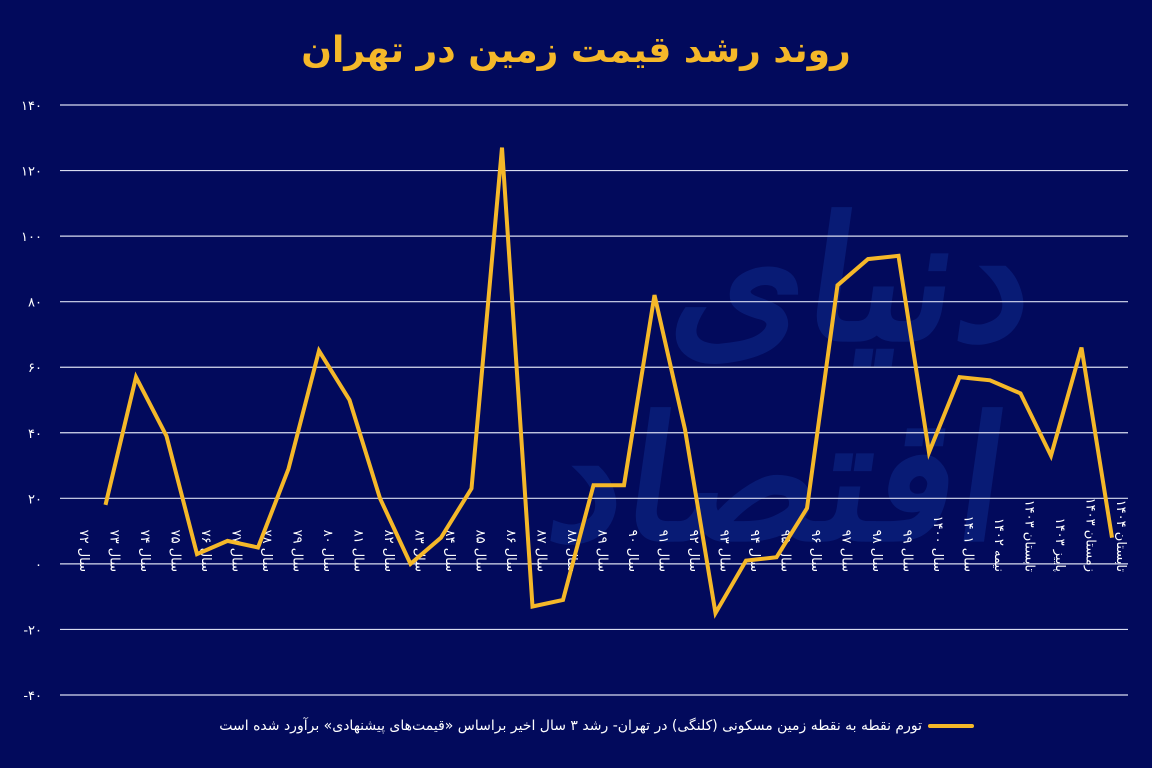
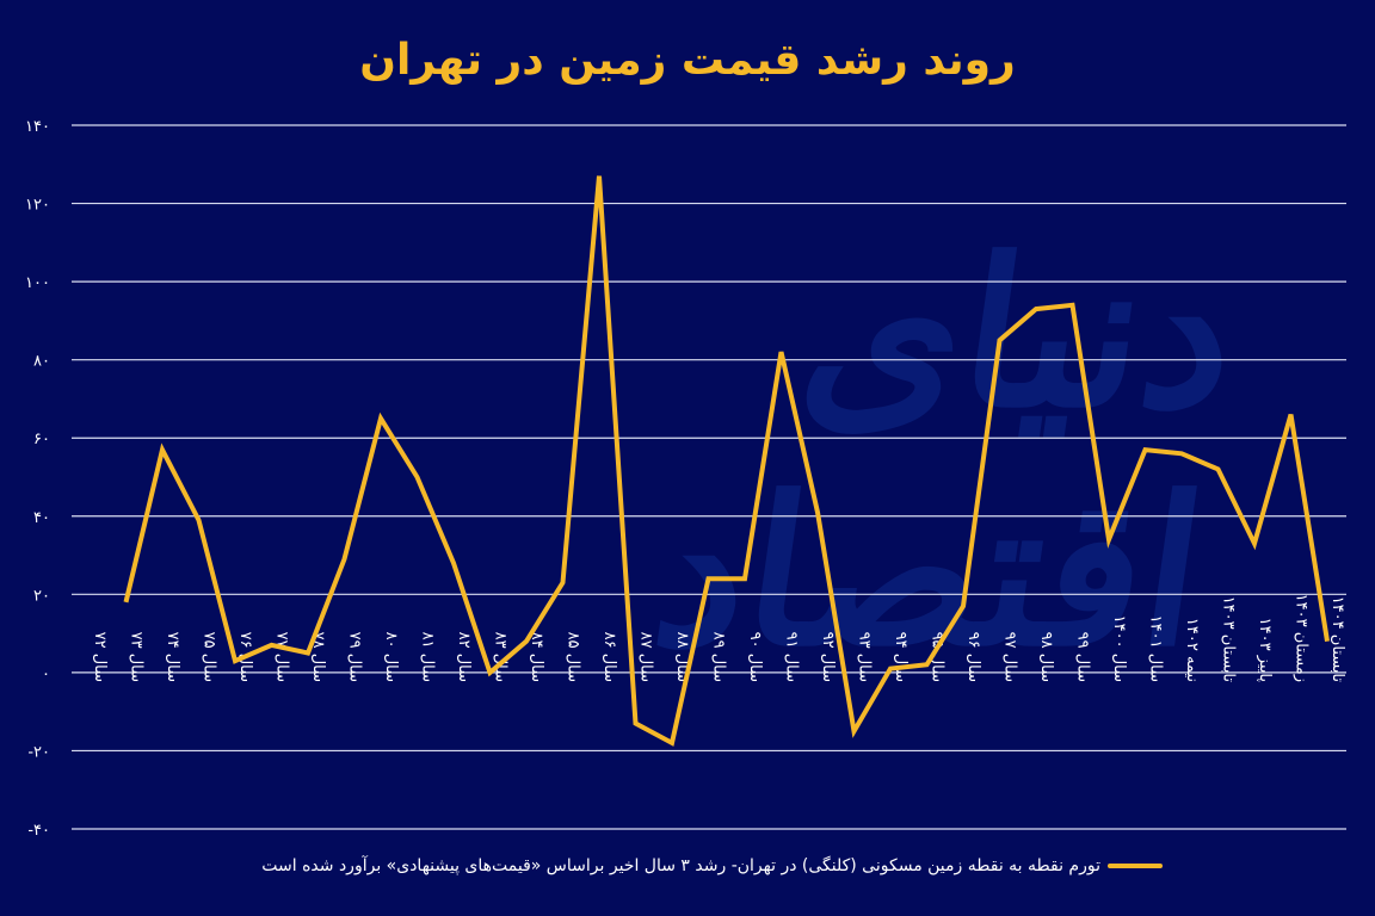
سال ۸۲: 20 -> 28
سال ۸۸: -11 -> -18
